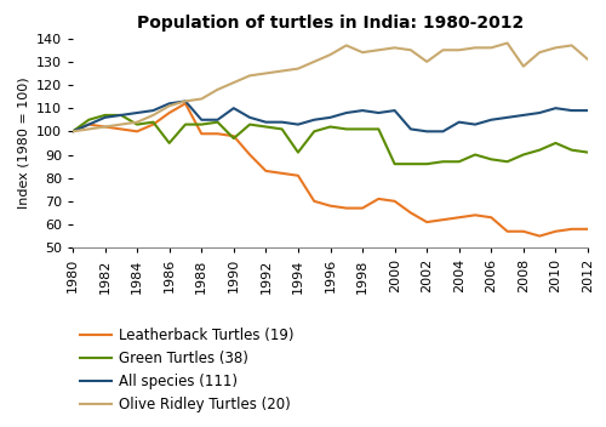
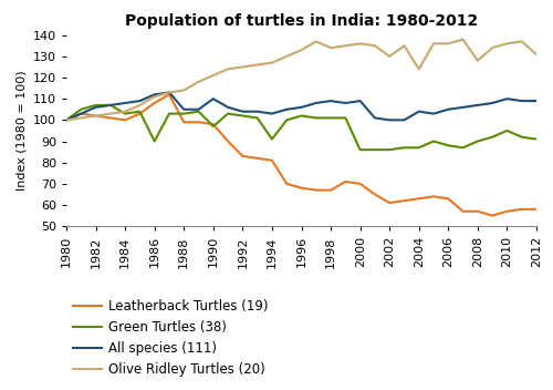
Green Turtles (38)/1986: 95 -> 90
Olive Ridley Turtles (20)/2004: 135 -> 124
